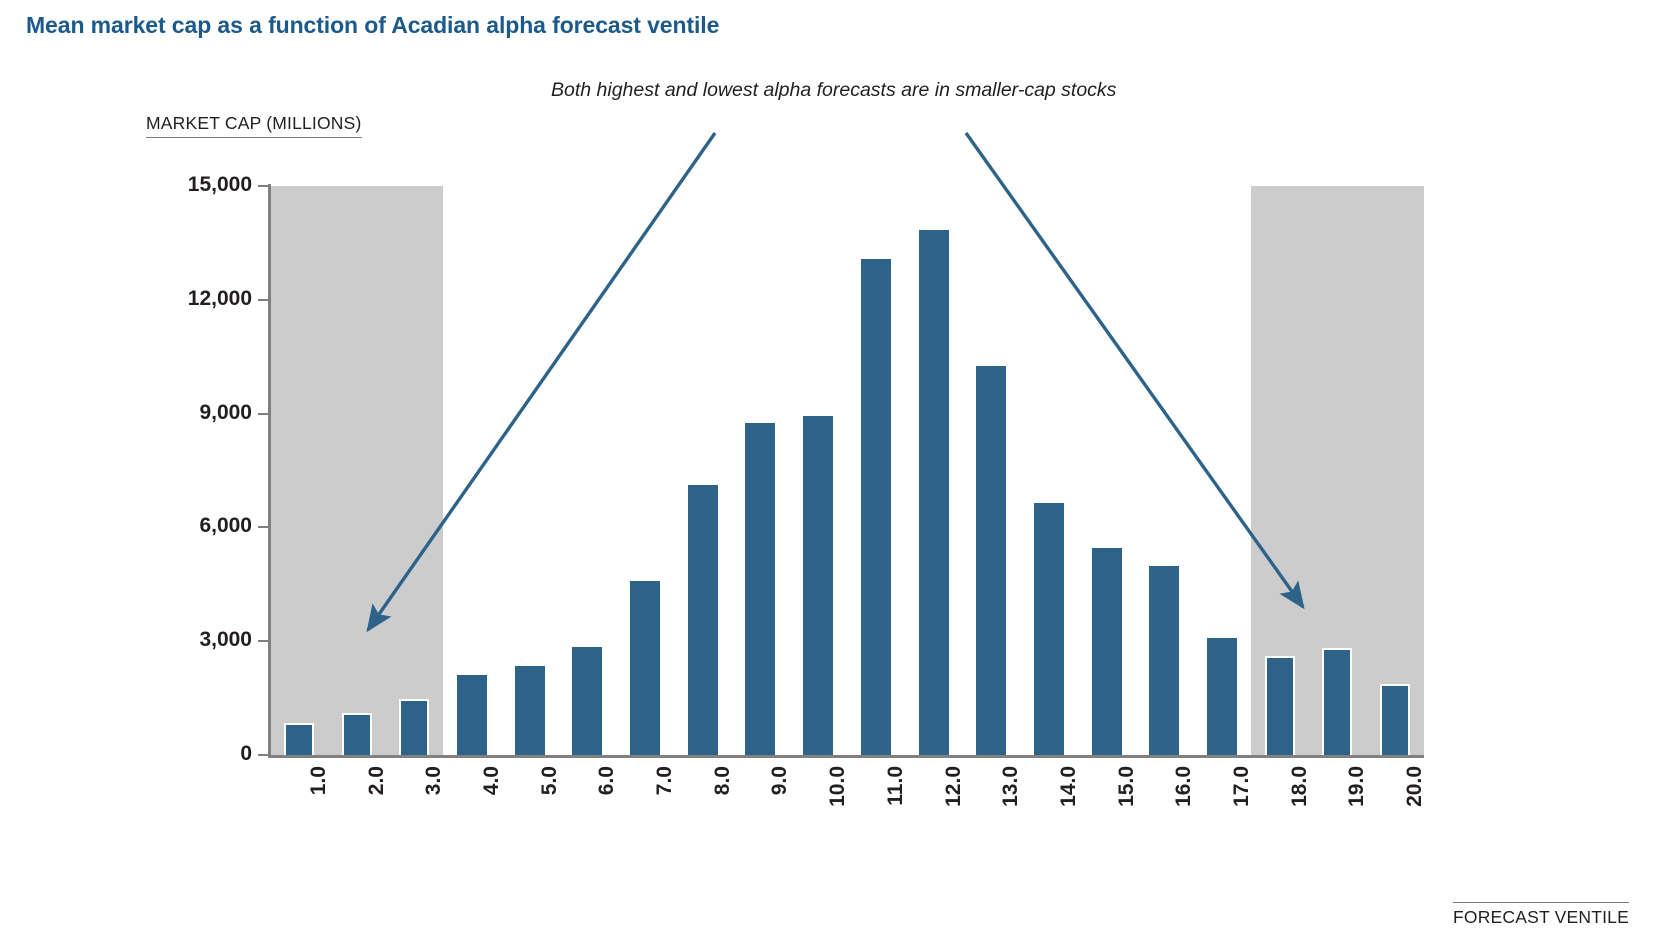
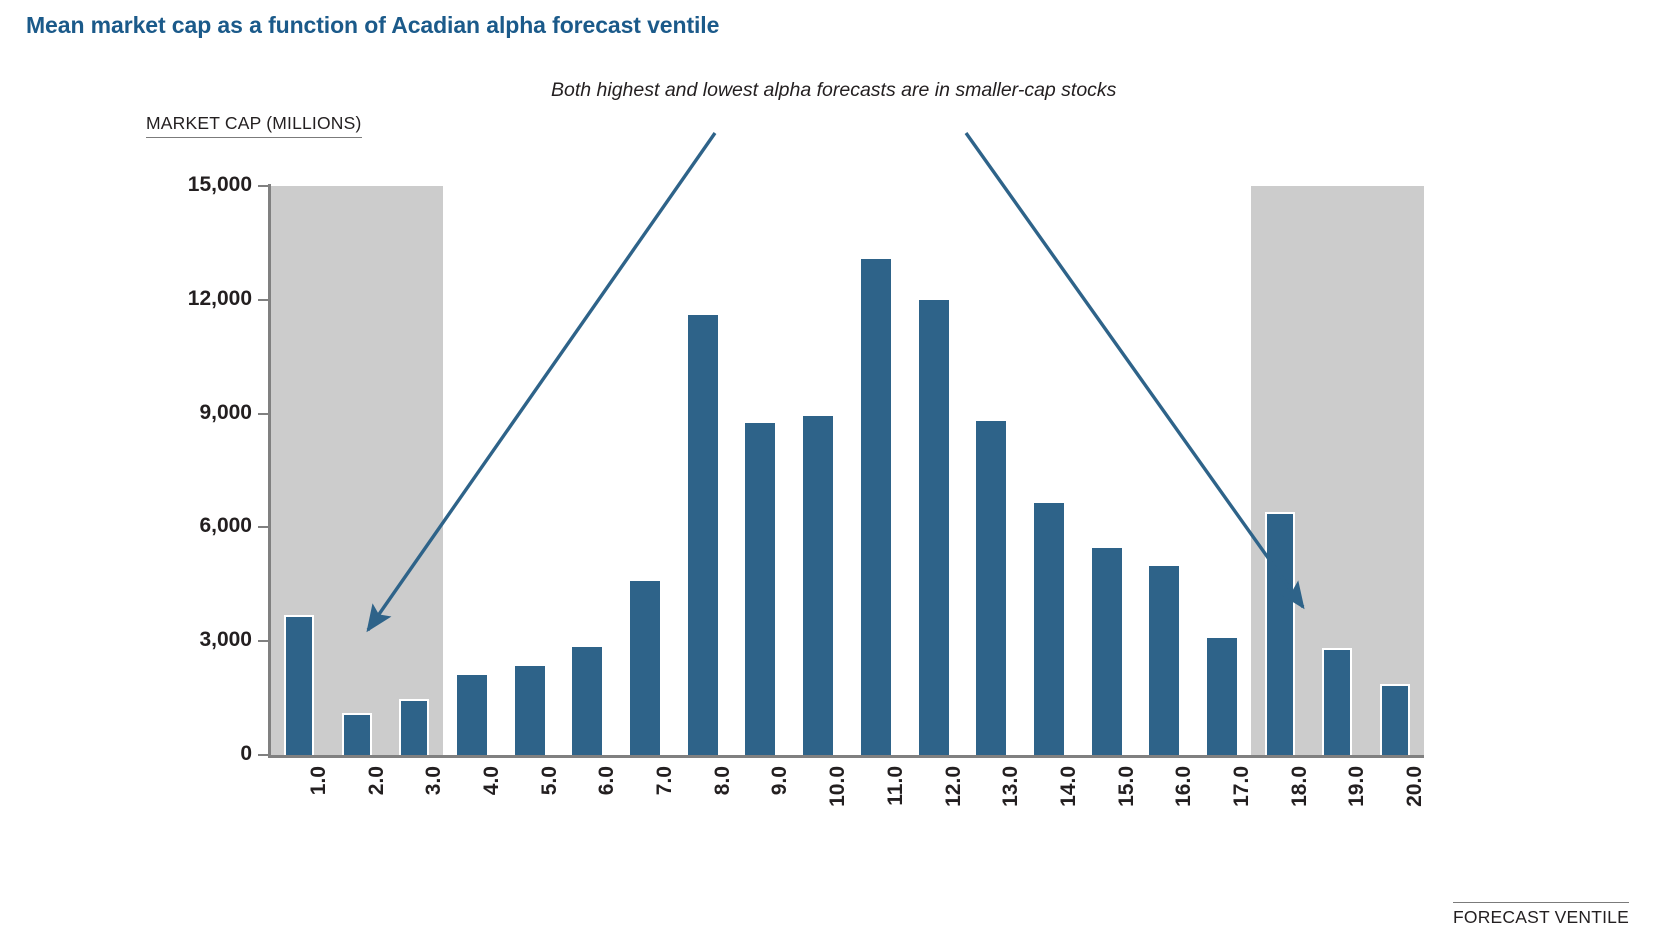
1.0: 800 -> 3700
8.0: 7100 -> 11600
12.0: 13800 -> 12000
13.0: 10200 -> 8800
18.0: 2600 -> 6400
